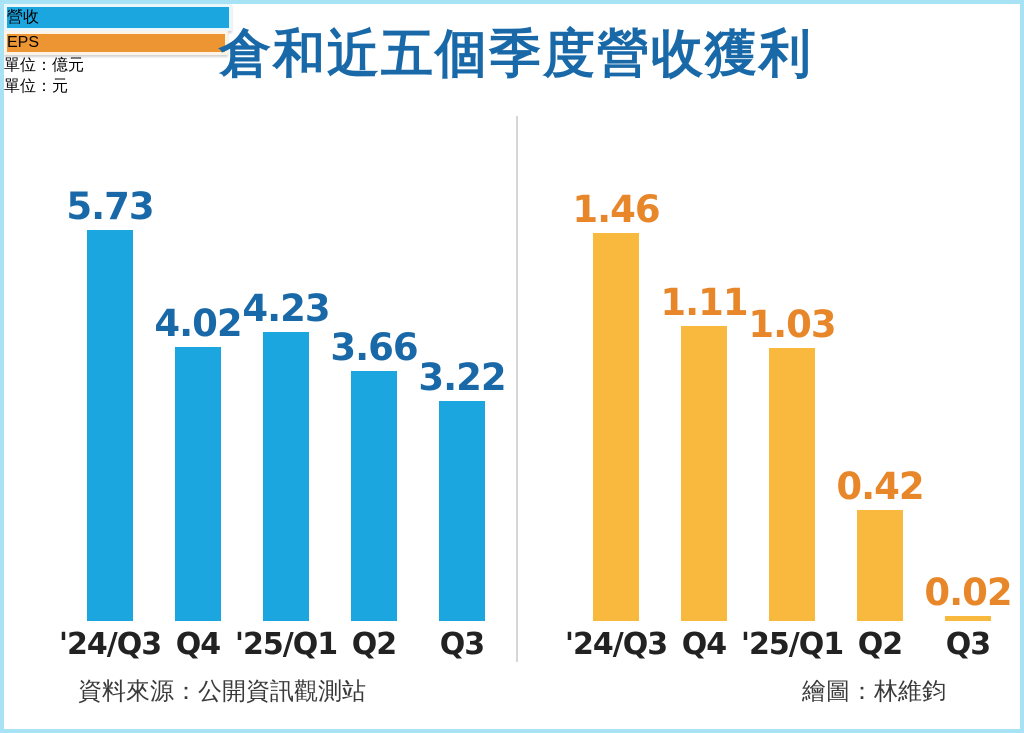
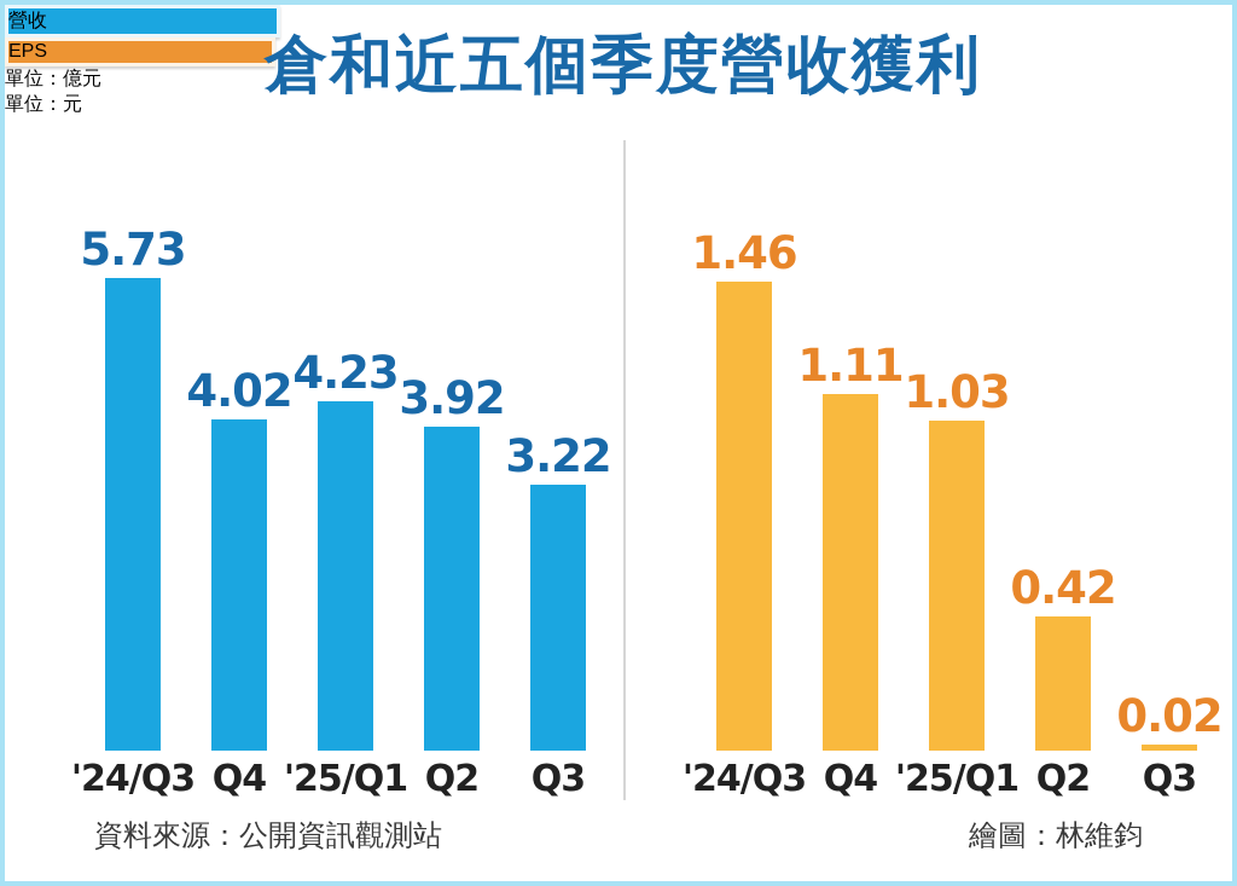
營收/Q2: 3.66 -> 3.92
